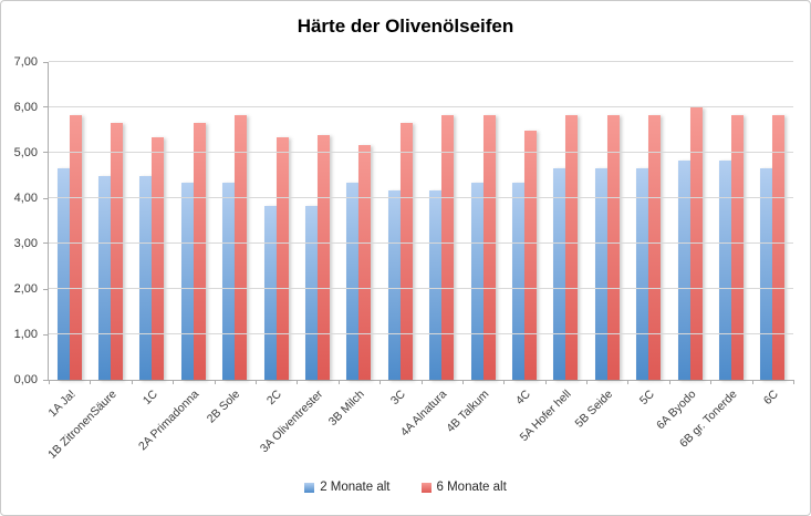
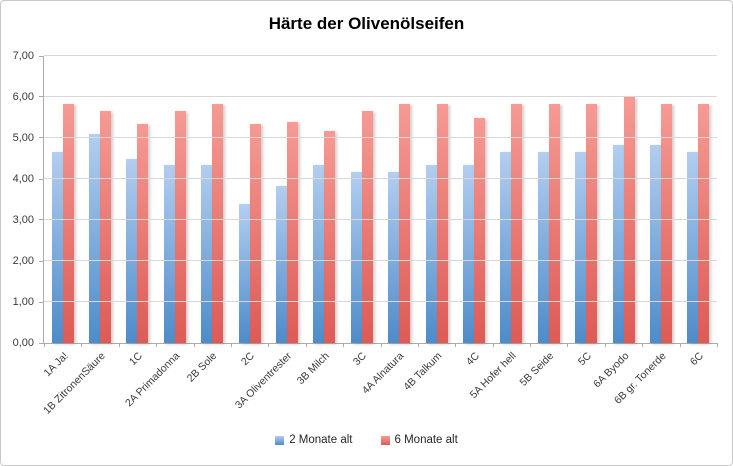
2 Monate alt/1B ZitronenSäure: 4,5 -> 5,1
2 Monate alt/2C: 3,8 -> 3,4
